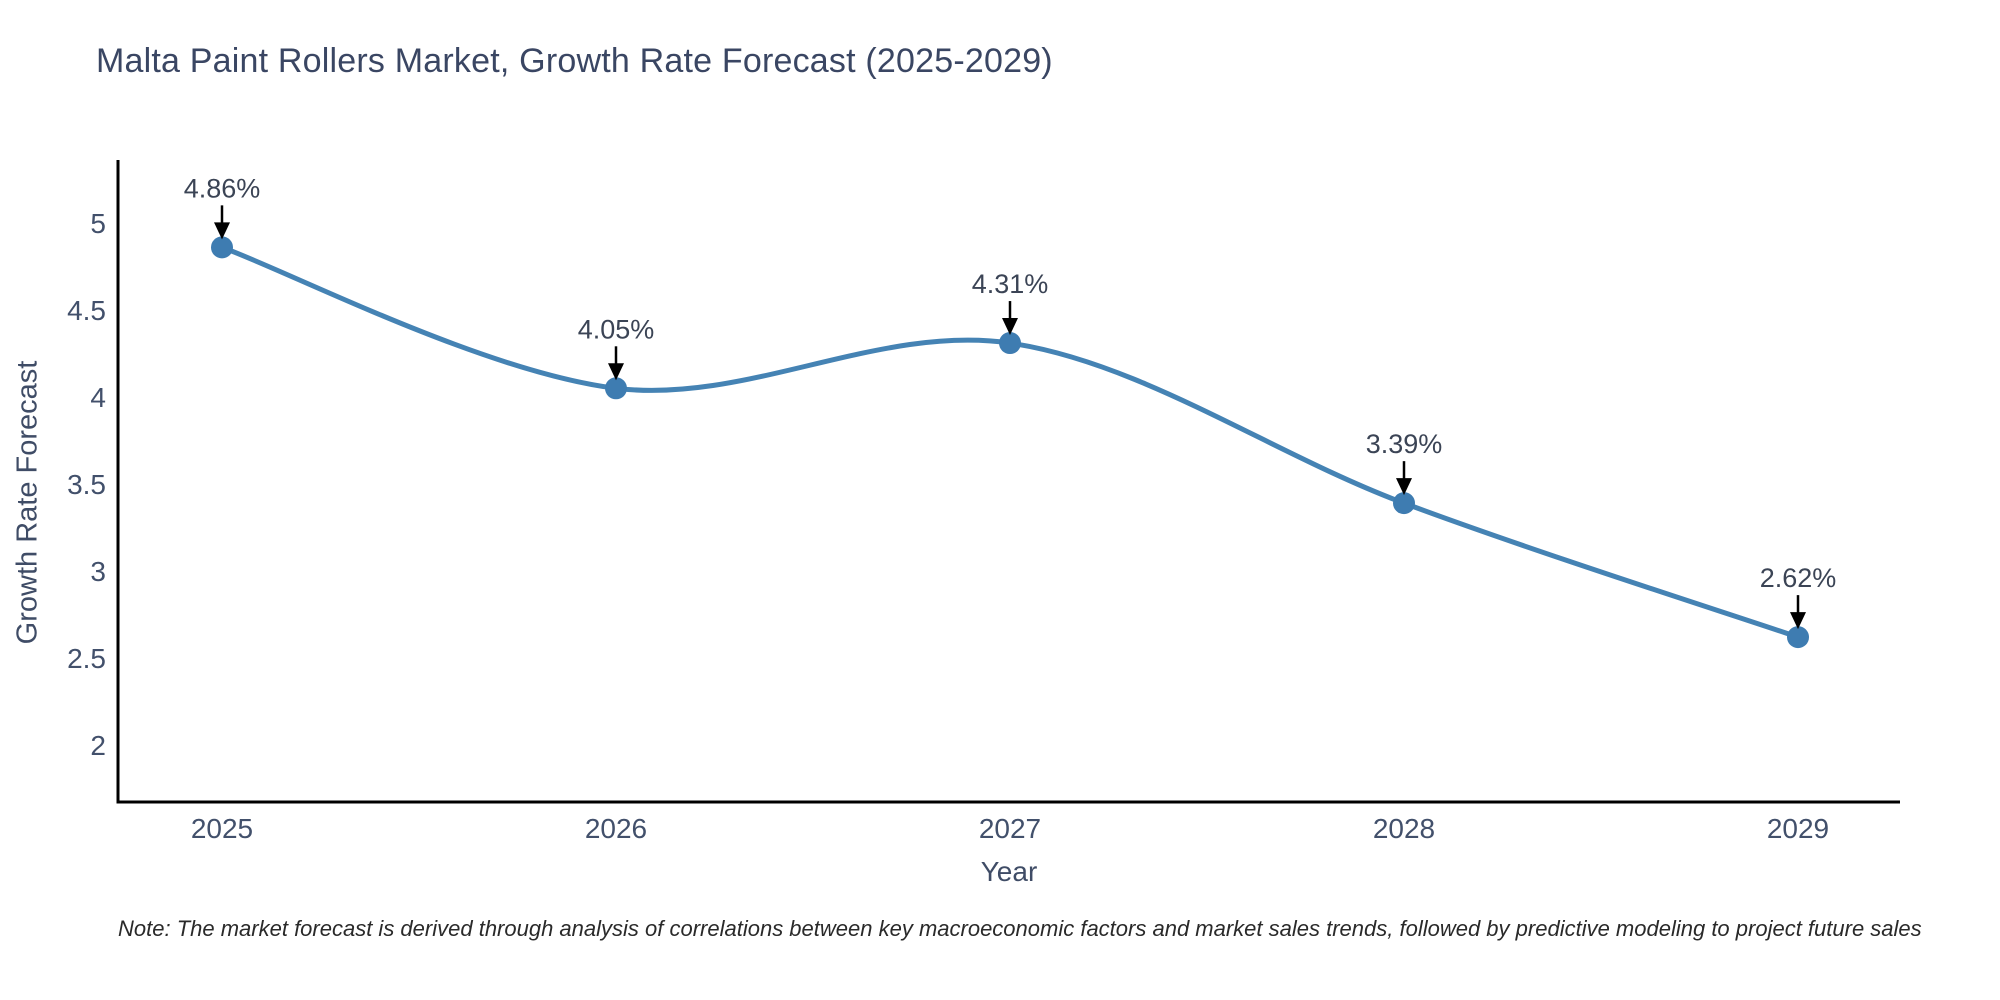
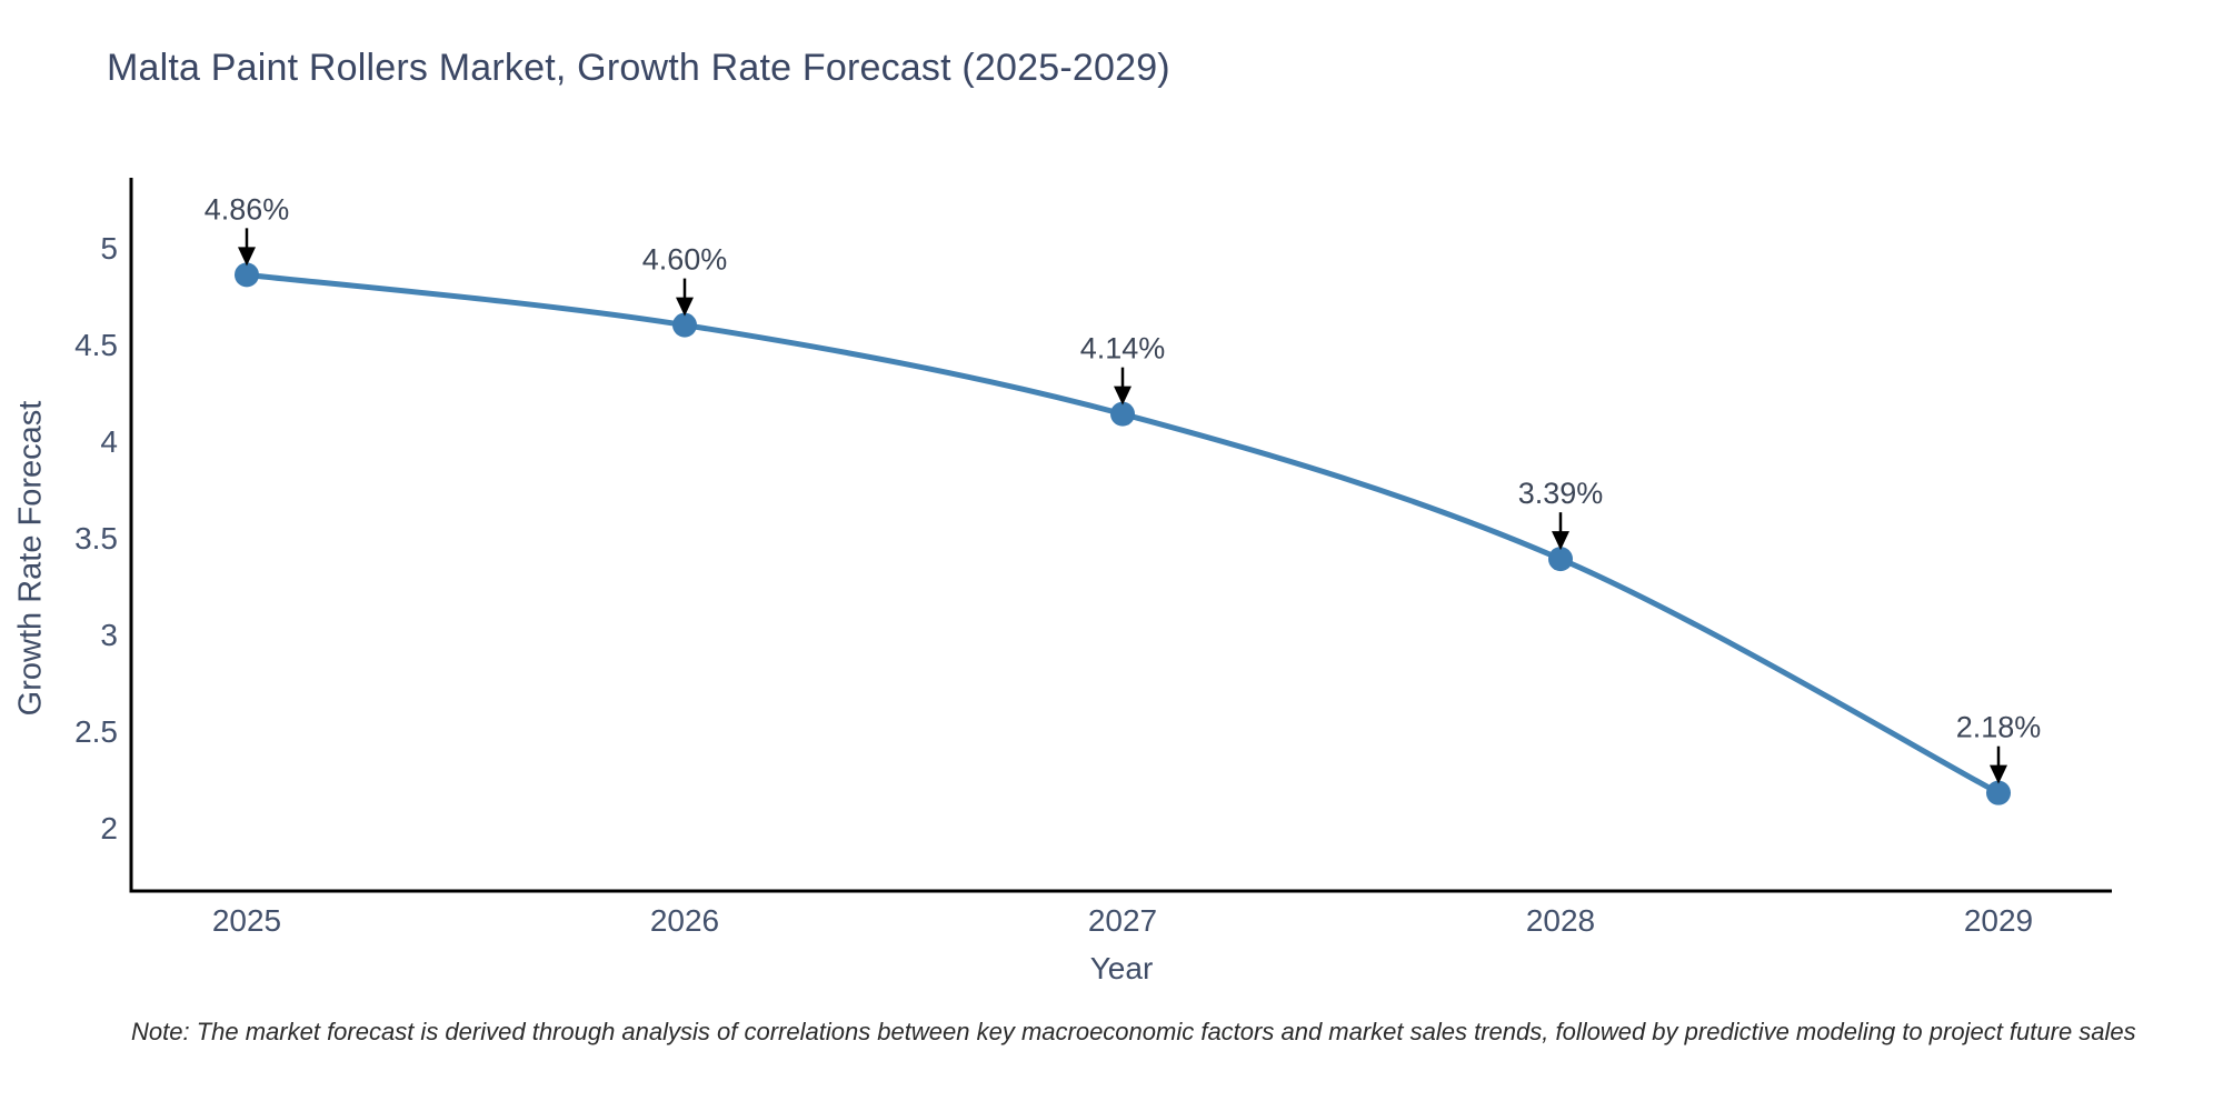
2026: 4.05% -> 4.60%
2027: 4.31% -> 4.14%
2029: 2.62% -> 2.18%
